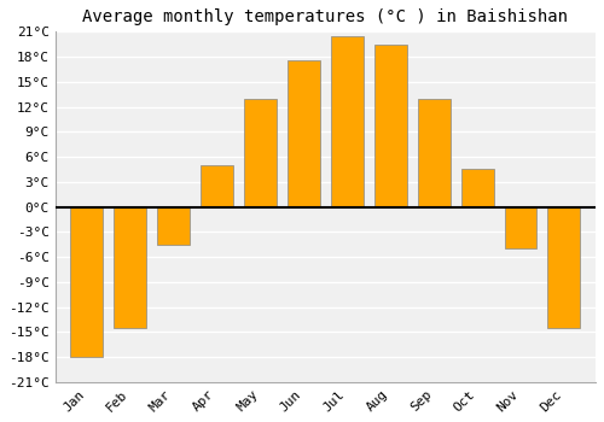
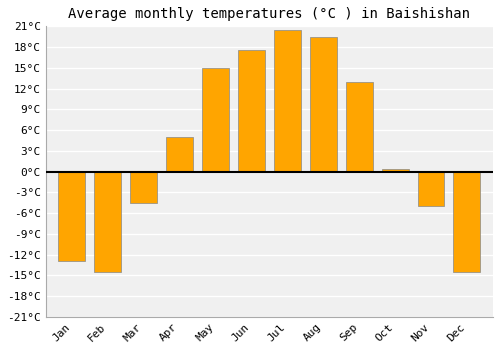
Jan: -18.0°C -> -13.0°C
May: 13.0°C -> 15.0°C
Oct: 4.5°C -> 0.4°C
